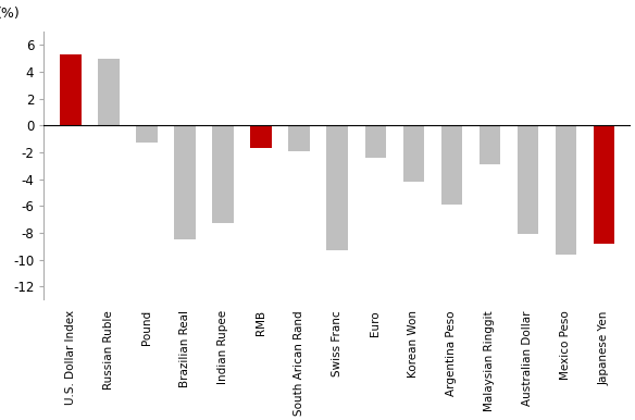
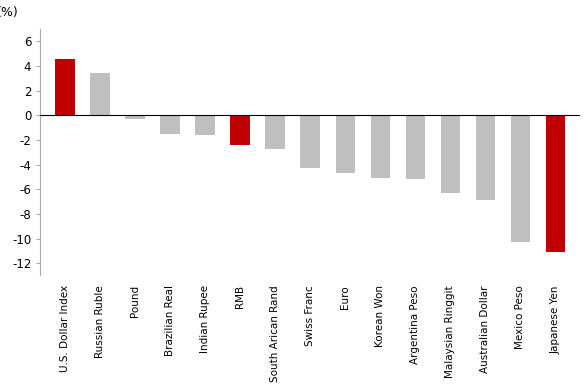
U.S. Dollar Index: 5.3 -> 4.6
Russian Ruble: 5.0 -> 3.4
Pound: -1.3 -> -0.3
Brazilian Real: -8.5 -> -1.5
Indian Rupee: -7.3 -> -1.6
RMB: -1.7 -> -2.4
South Arican Rand: -1.9 -> -2.7
Swiss Franc: -9.3 -> -4.3
Euro: -2.4 -> -4.7
Korean Won: -4.2 -> -5.1
Argentina Peso: -5.9 -> -5.2
Malaysian Ringgit: -2.9 -> -6.3
Australian Dollar: -8.1 -> -6.9
Mexico Peso: -9.6 -> -10.3
Japanese Yen: -8.8 -> -11.1
